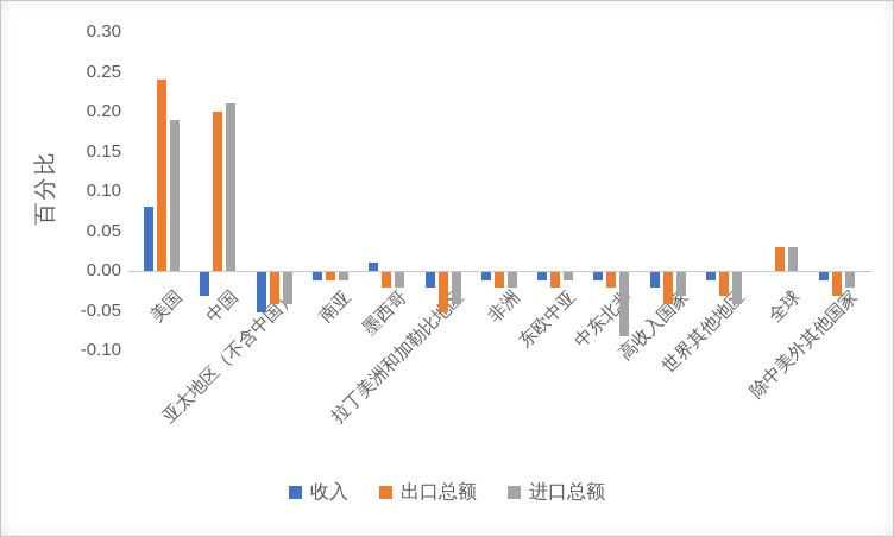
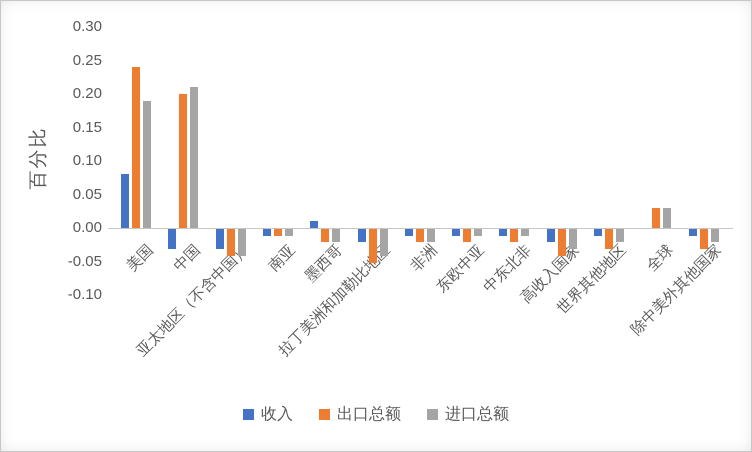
收入/亚太地区（不含中国）: -0.05 -> -0.03
进口总额/中东北非: -0.08 -> -0.01
进口总额/世界其他地区: -0.04 -> -0.02
